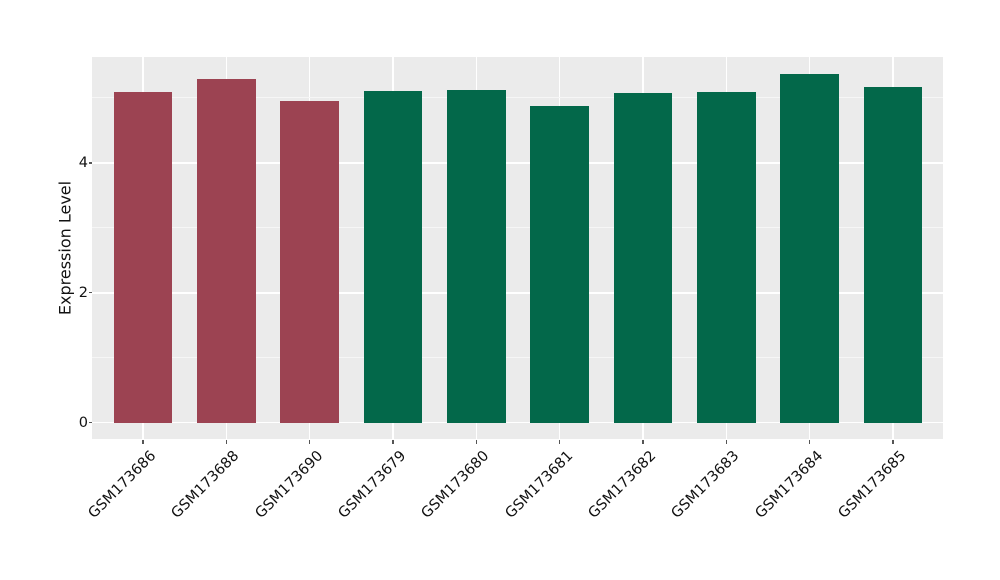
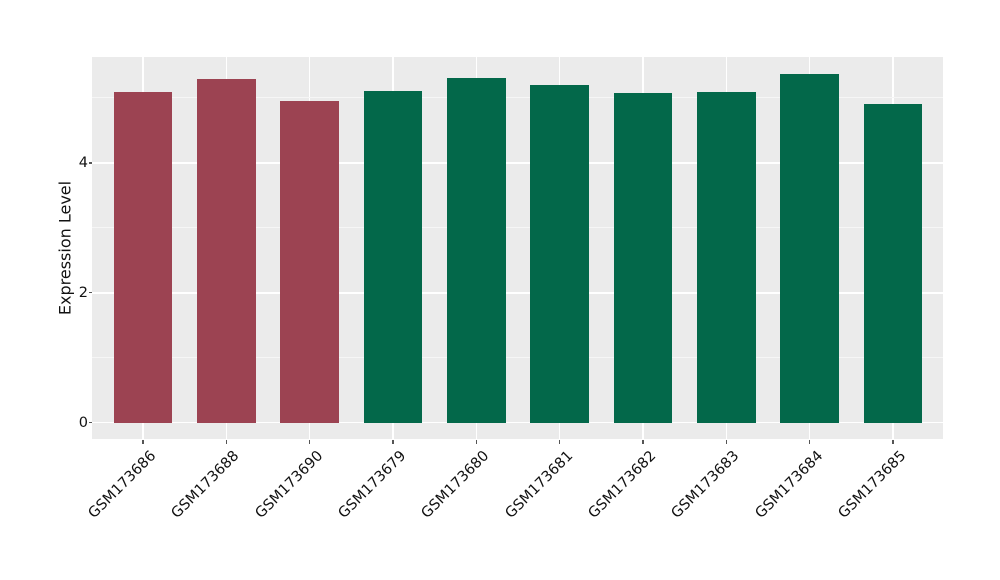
GSM173680: 5.1 -> 5.3
GSM173681: 4.9 -> 5.2
GSM173685: 5.2 -> 4.9
